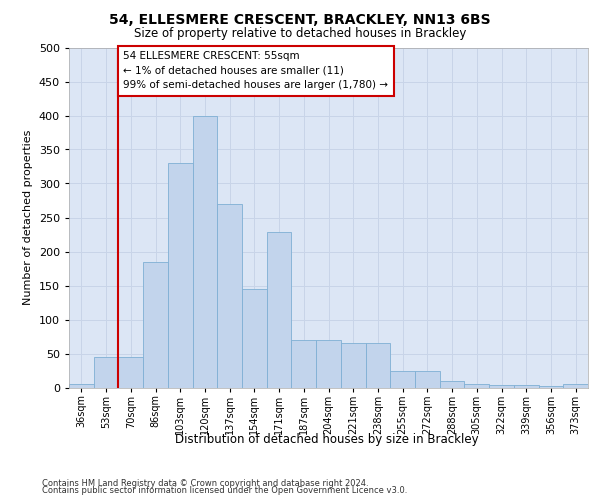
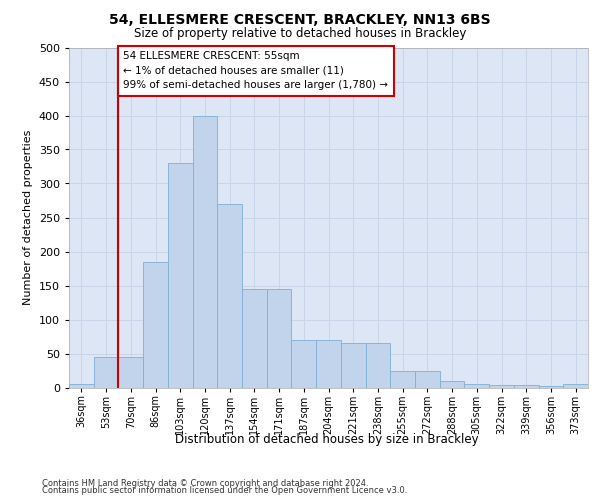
171sqm: 228 -> 145
